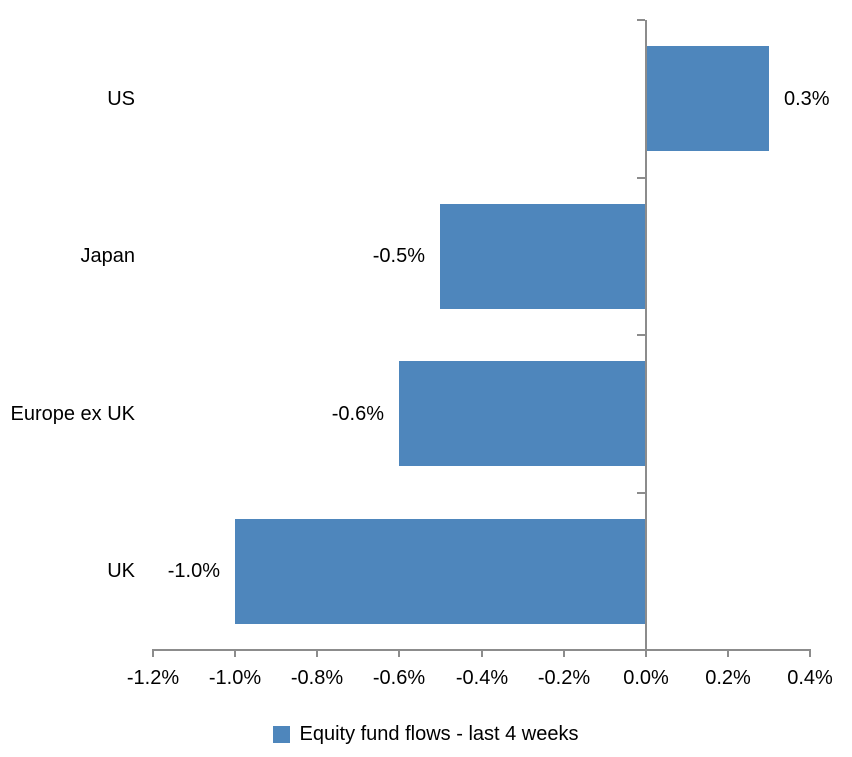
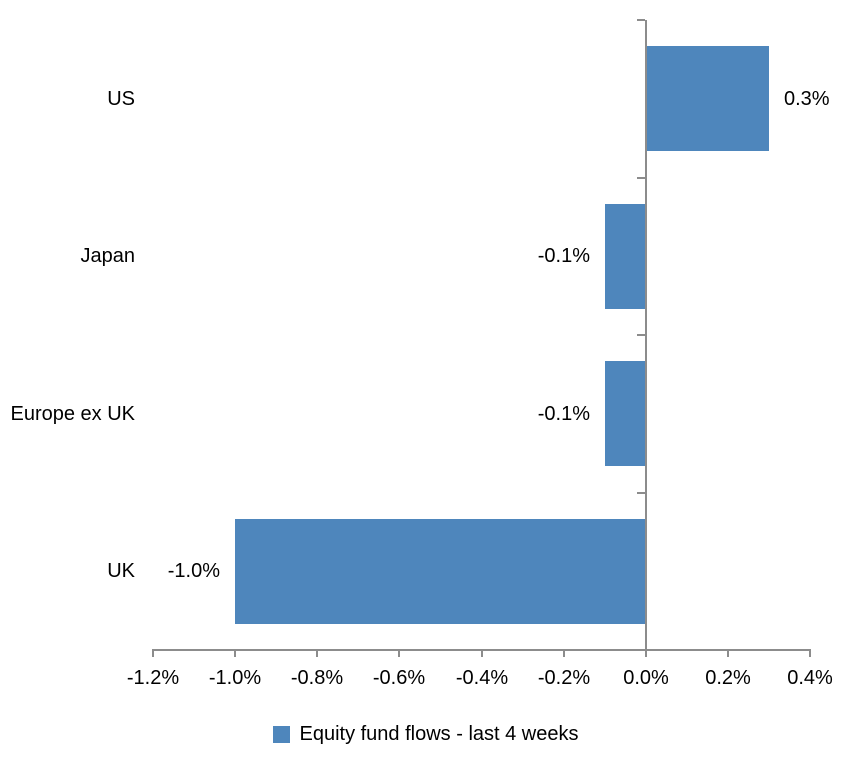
Japan: -0.5% -> -0.1%
Europe ex UK: -0.6% -> -0.1%
